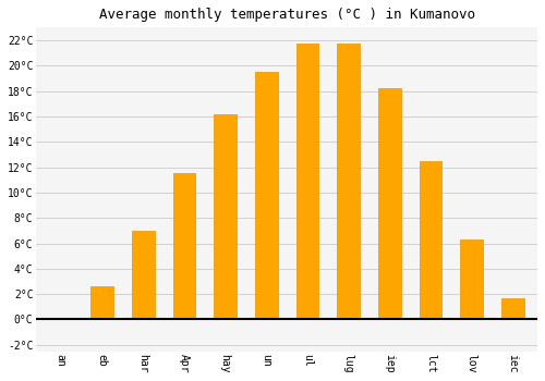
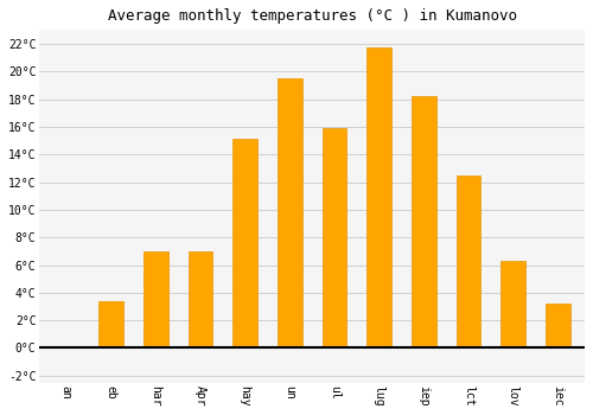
eb: 2.6°C -> 3.4°C
Apr: 11.5°C -> 7.0°C
hay: 16.2°C -> 15.1°C
ul: 21.7°C -> 15.9°C
iec: 1.7°C -> 3.2°C
